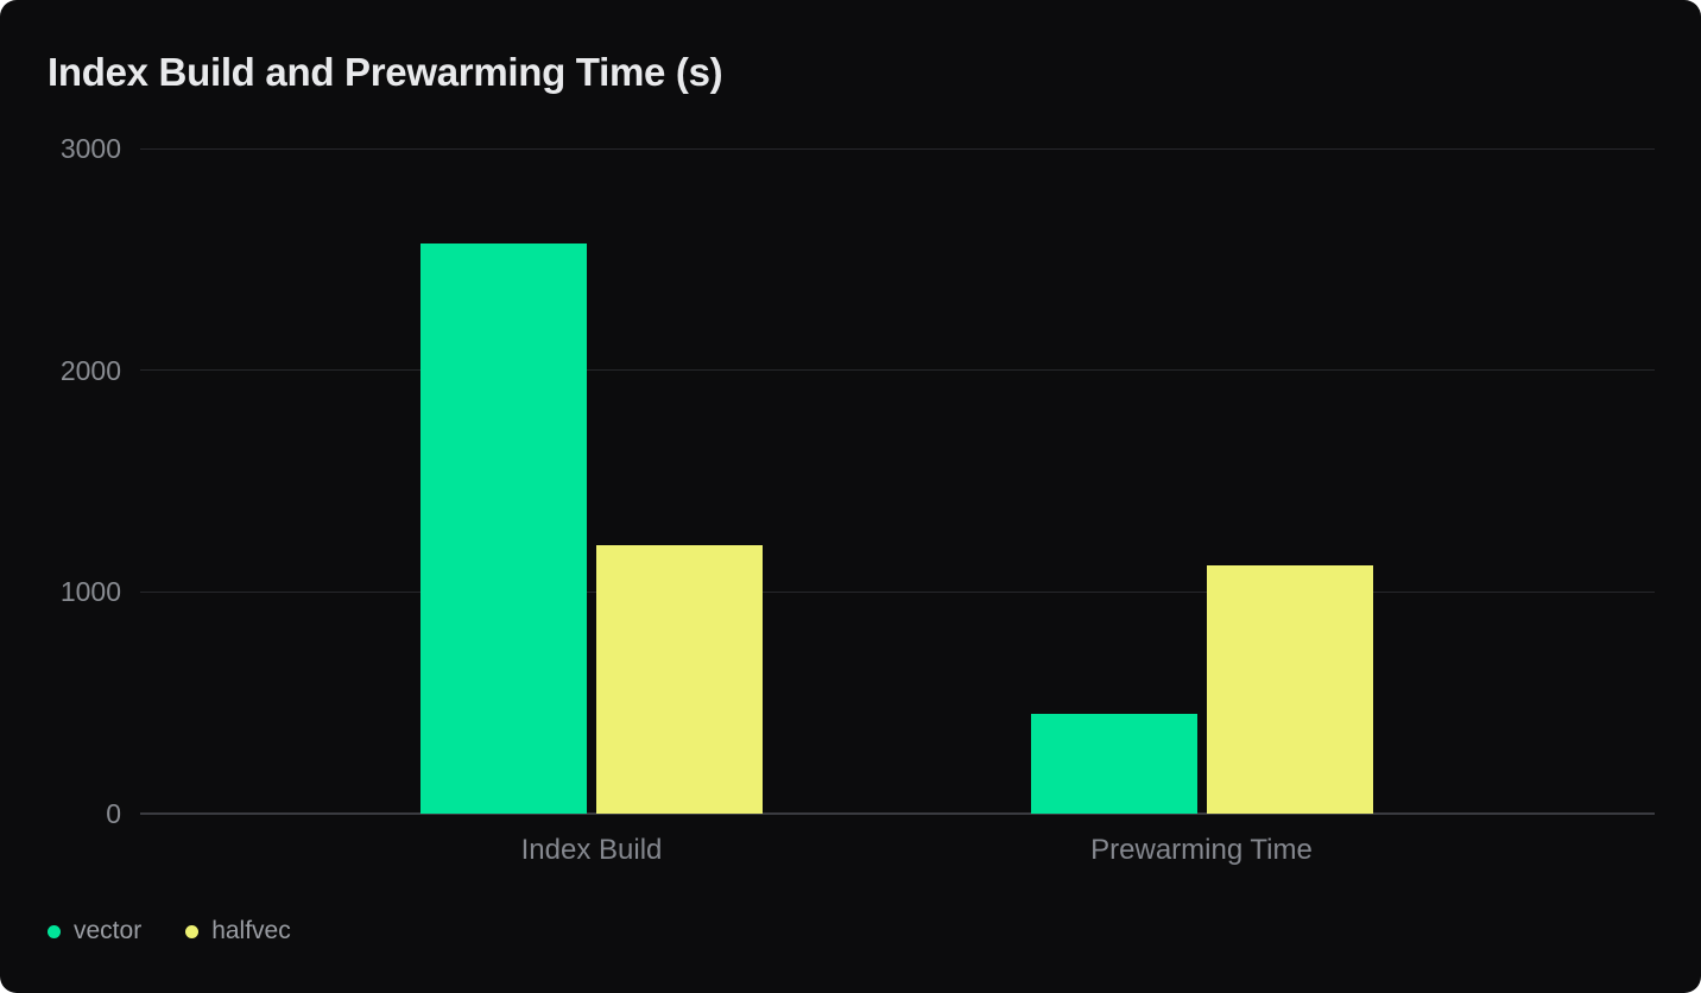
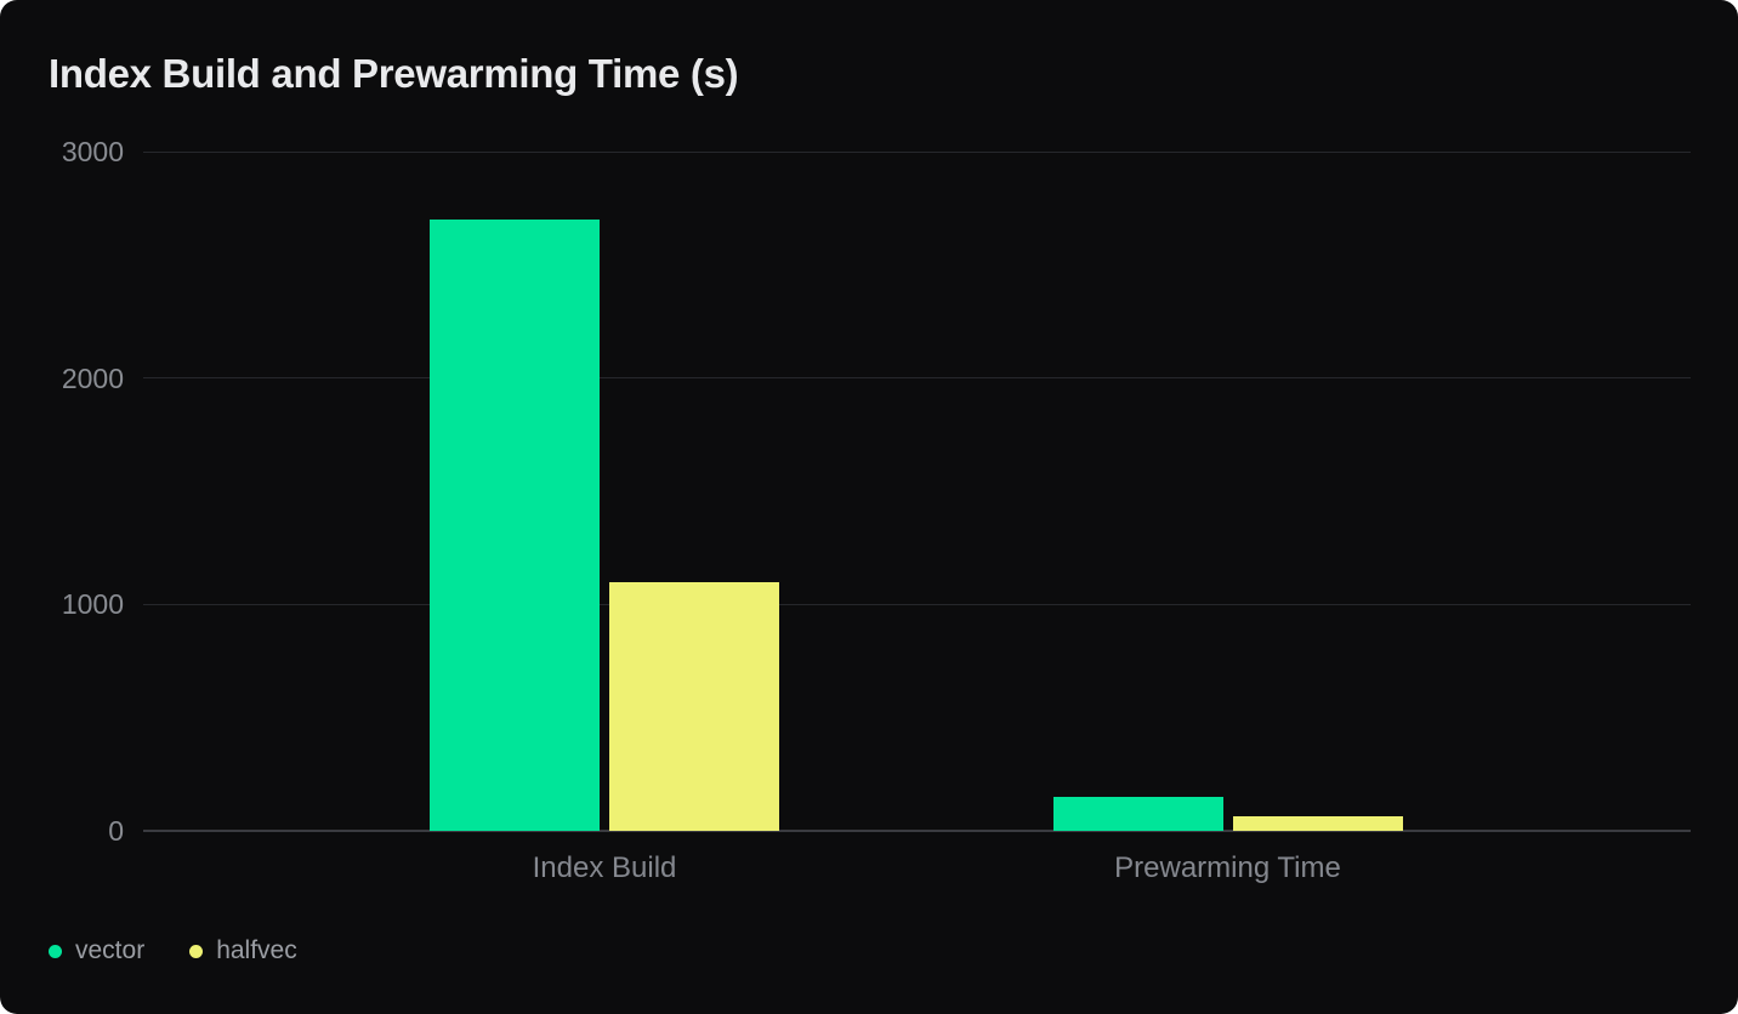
vector/Index Build: 2570 -> 2700
halfvec/Index Build: 1210 -> 1100
vector/Prewarming Time: 450 -> 150
halfvec/Prewarming Time: 1120 -> 60
